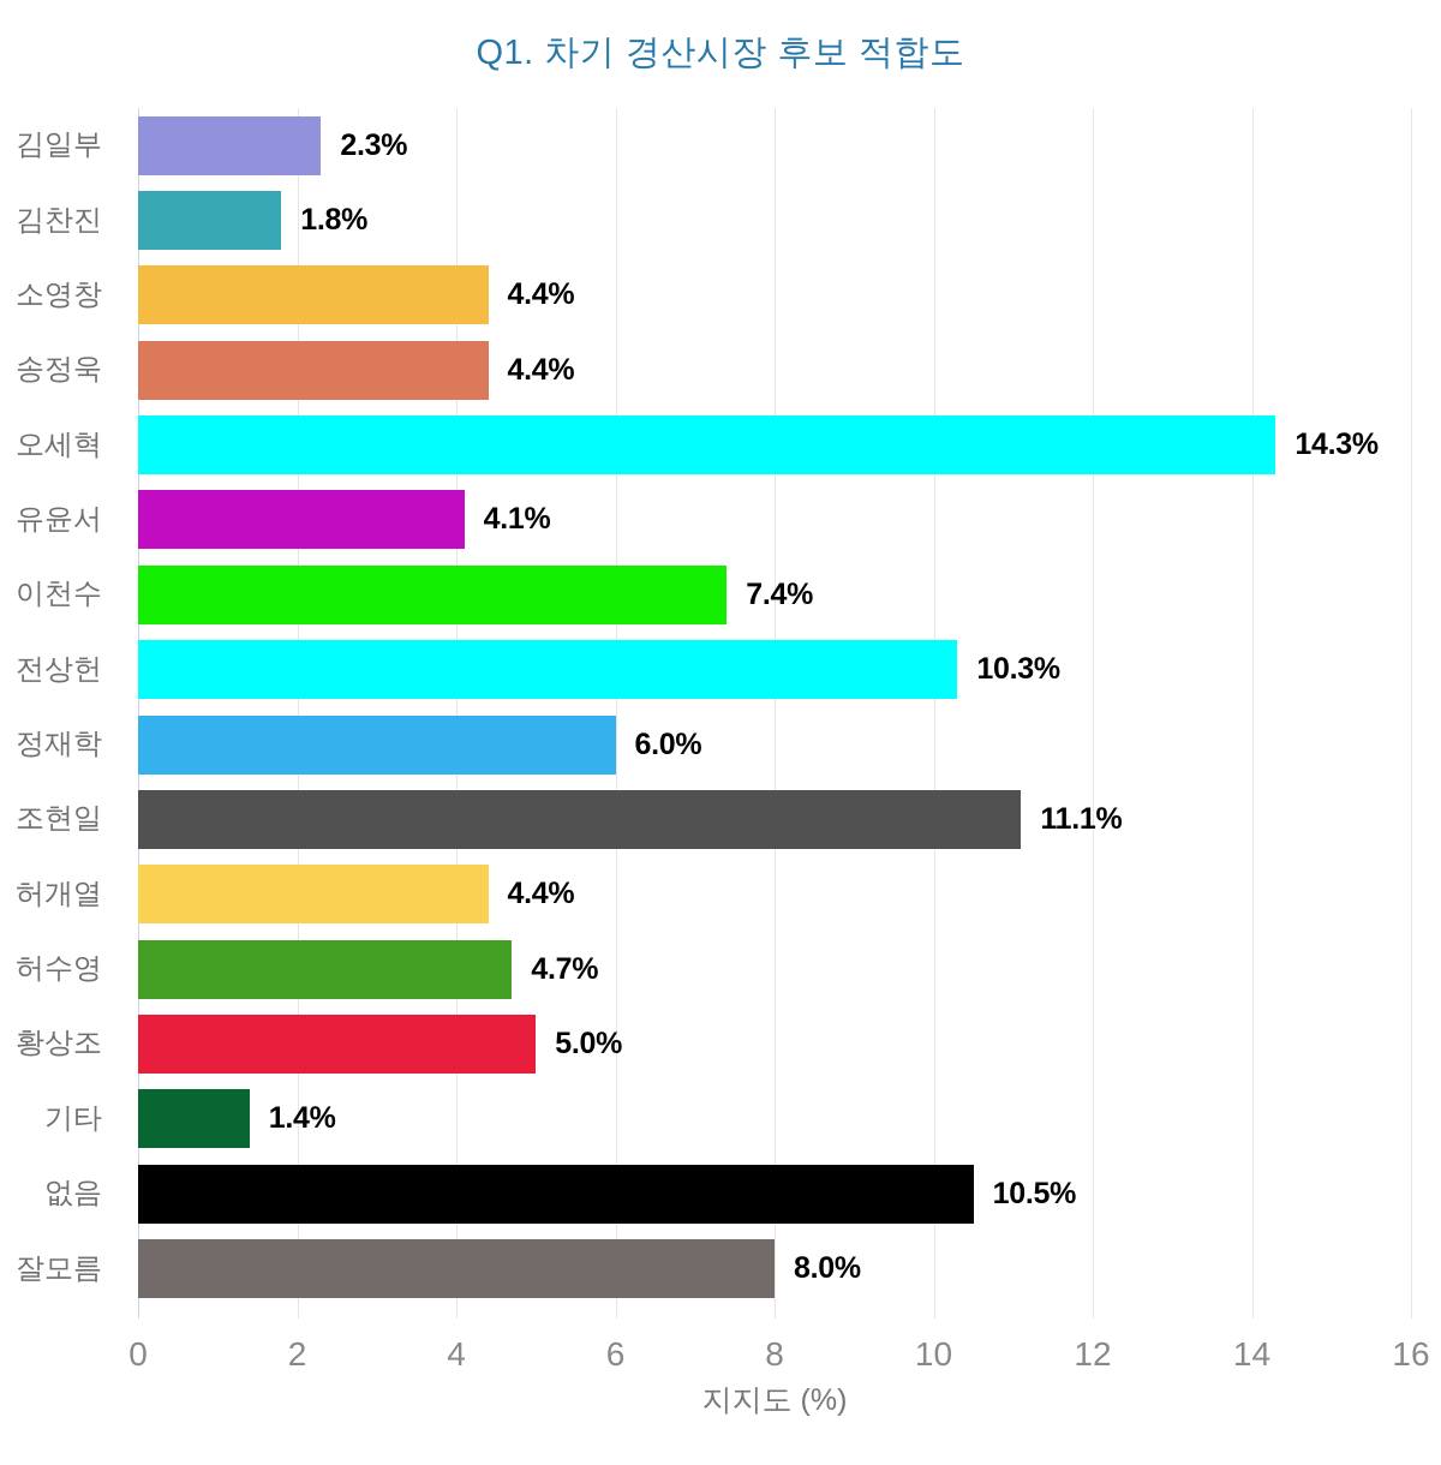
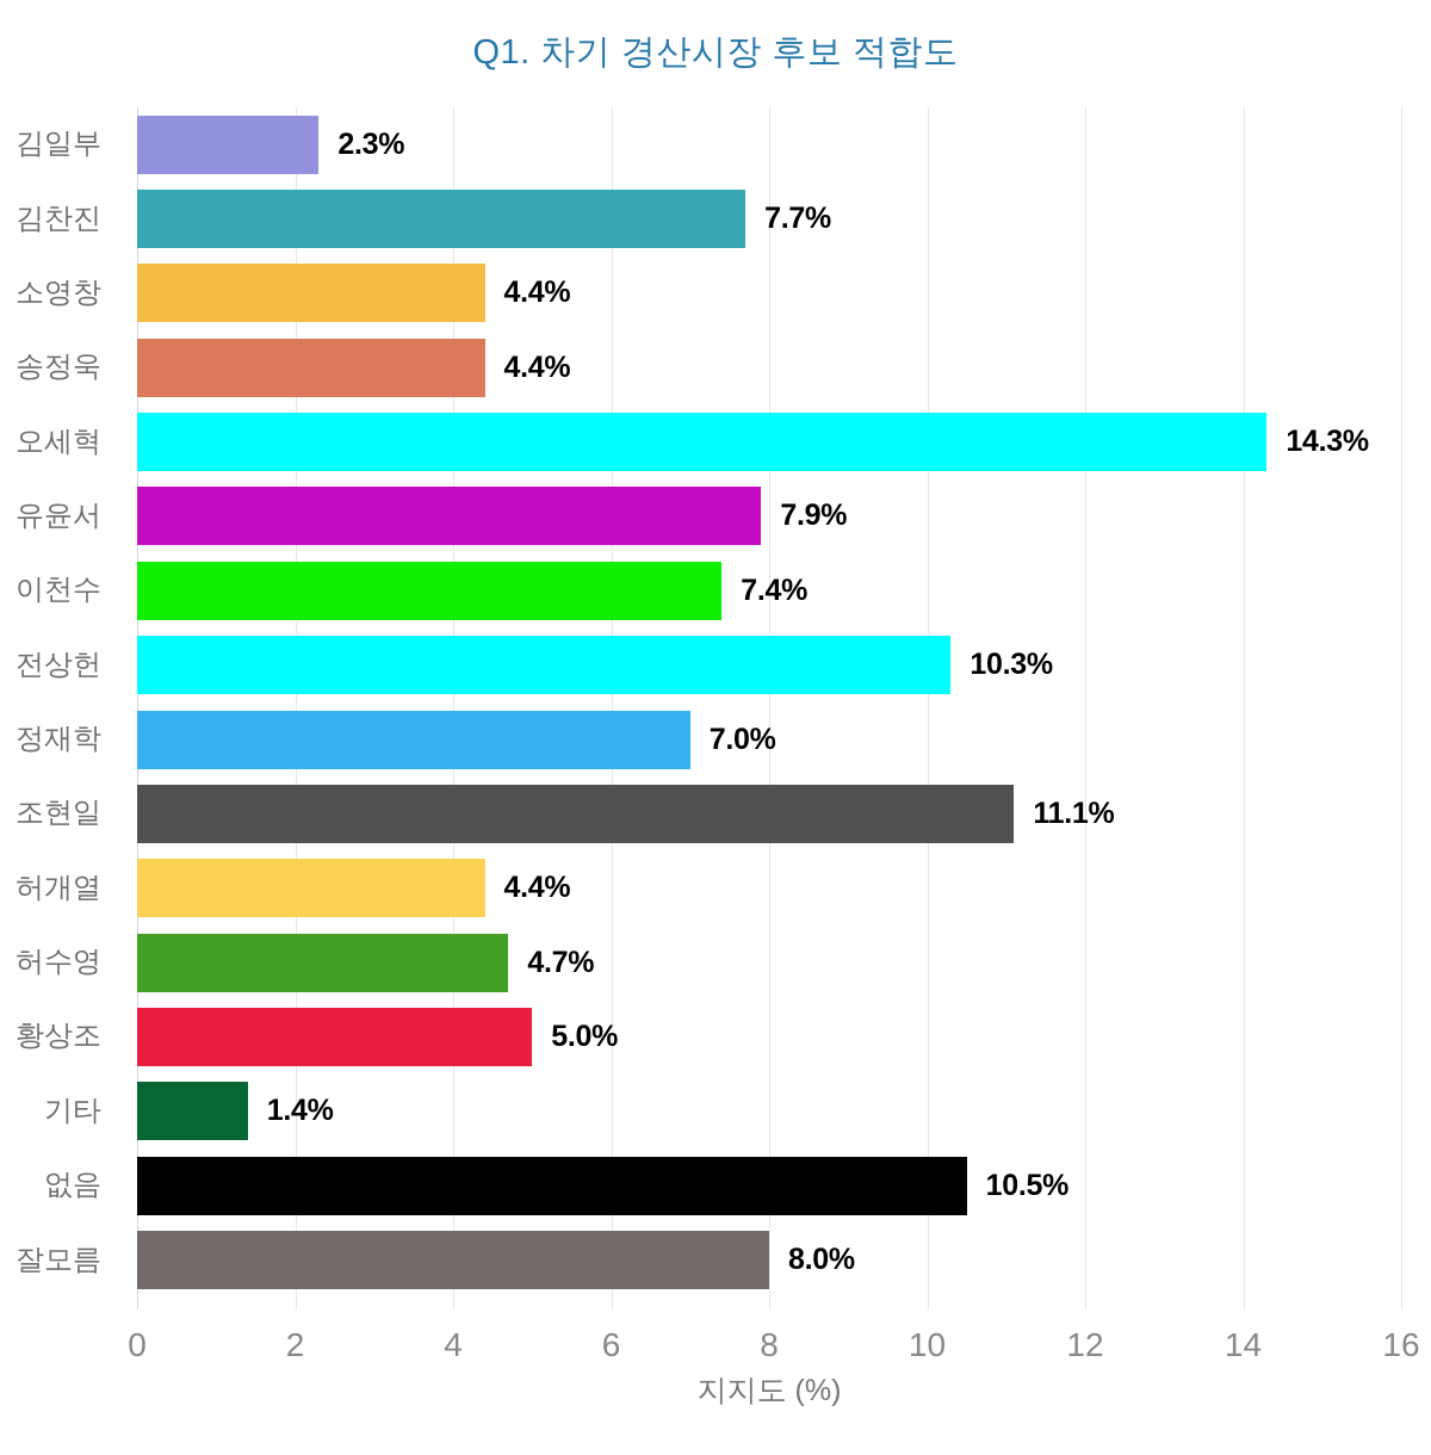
김찬진: 1.8% -> 7.7%
유윤서: 4.1% -> 7.9%
정재학: 6.0% -> 7.0%
